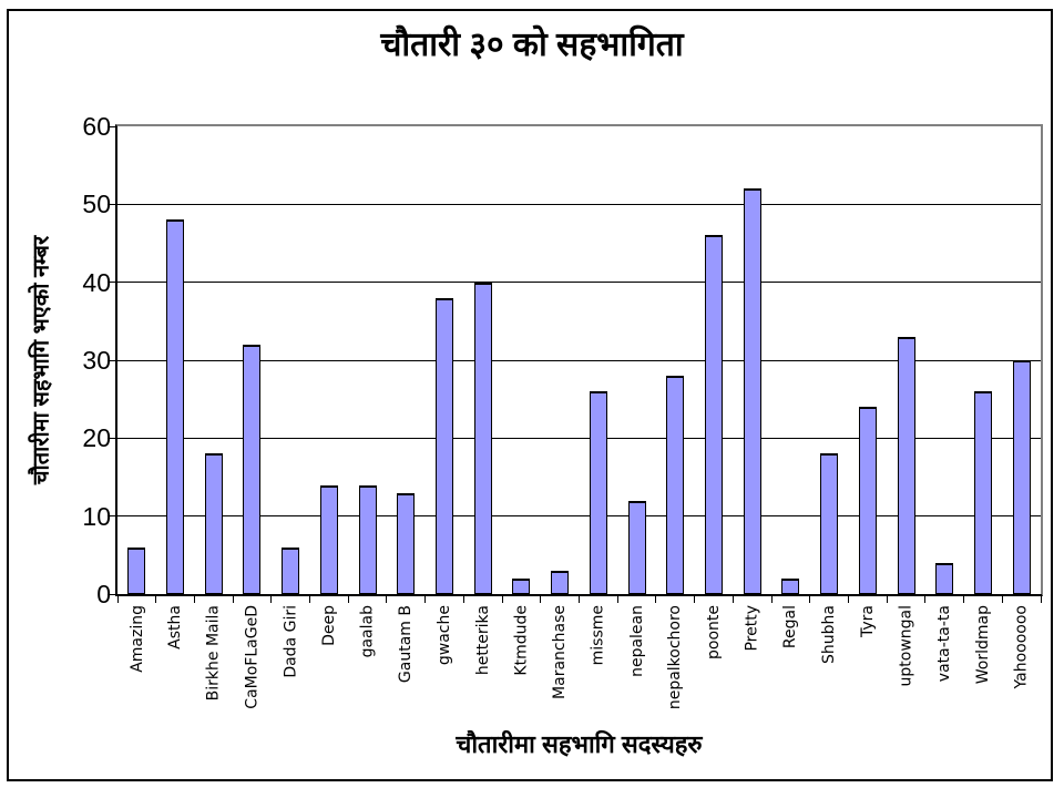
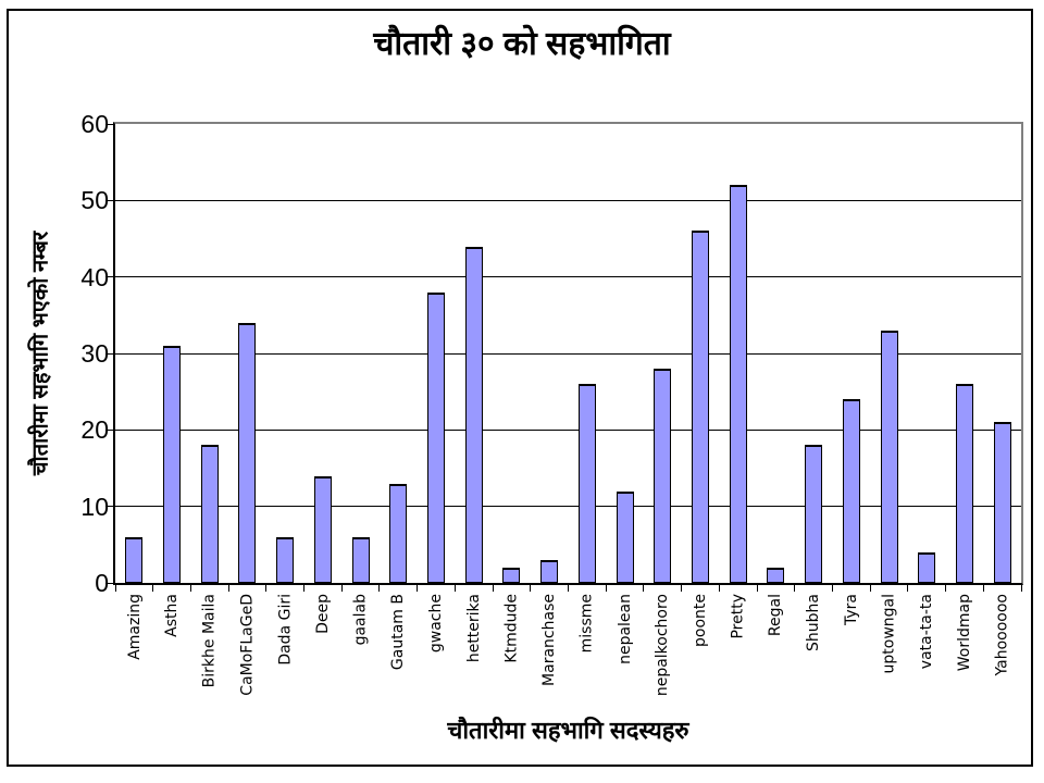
Astha: 48 -> 31
CaMoFLaGeD: 32 -> 34
gaalab: 14 -> 6
hetterika: 40 -> 44
Yahoooooo: 30 -> 21
